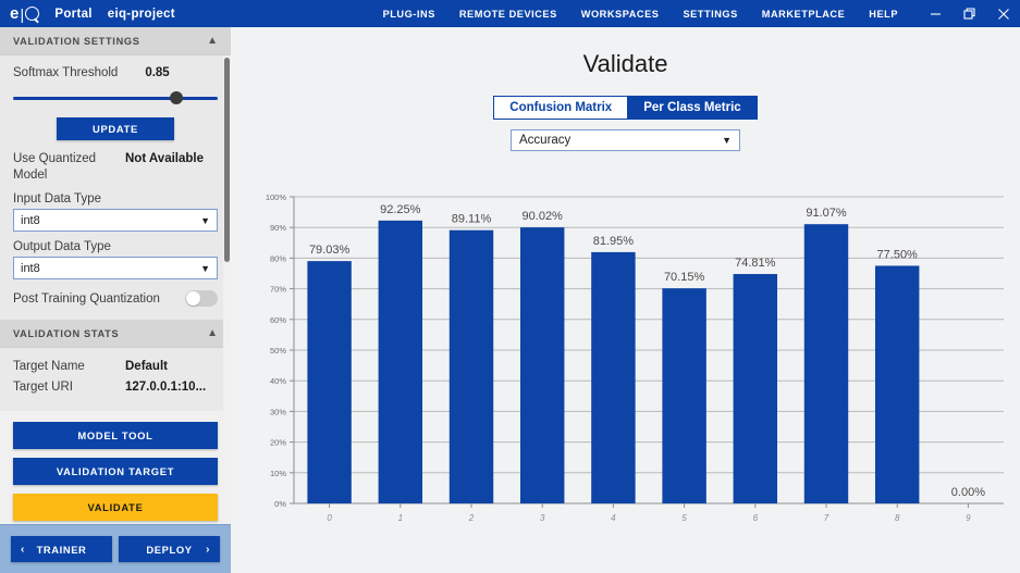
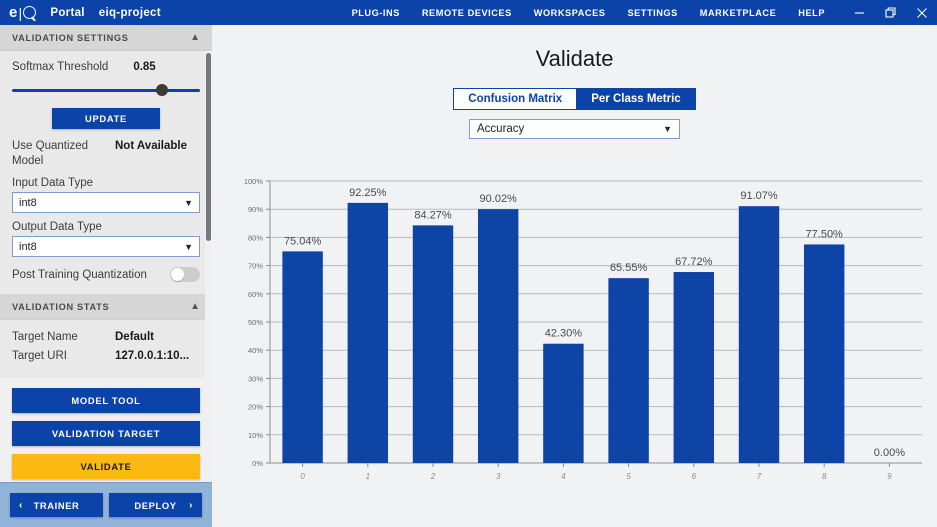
0: 79.03% -> 75.04%
2: 89.11% -> 84.27%
4: 81.95% -> 42.30%
5: 70.15% -> 65.55%
6: 74.81% -> 67.72%
